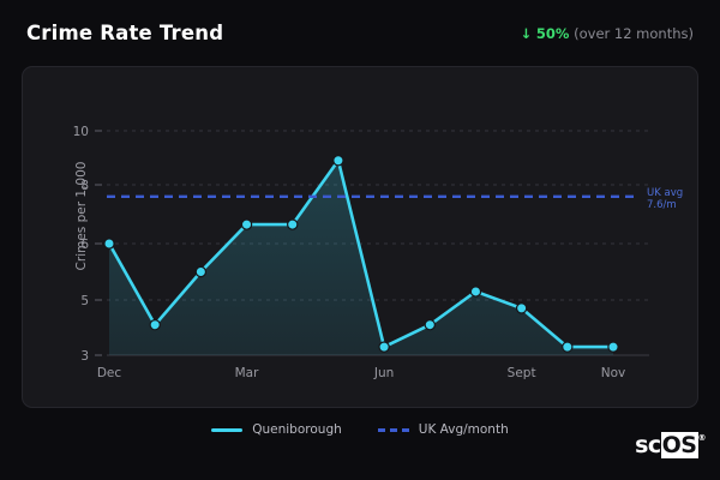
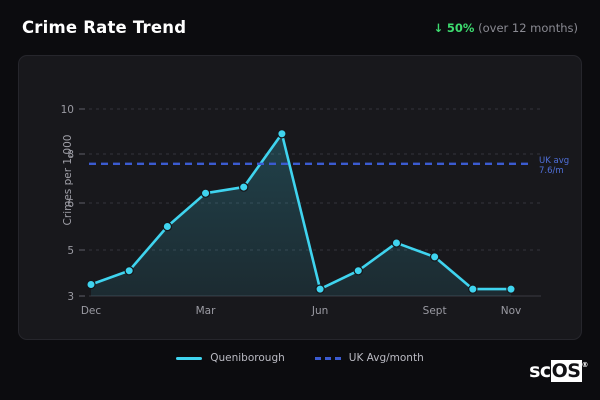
Dec: 6.0 -> 3.5
Mar: 6.7 -> 6.4
